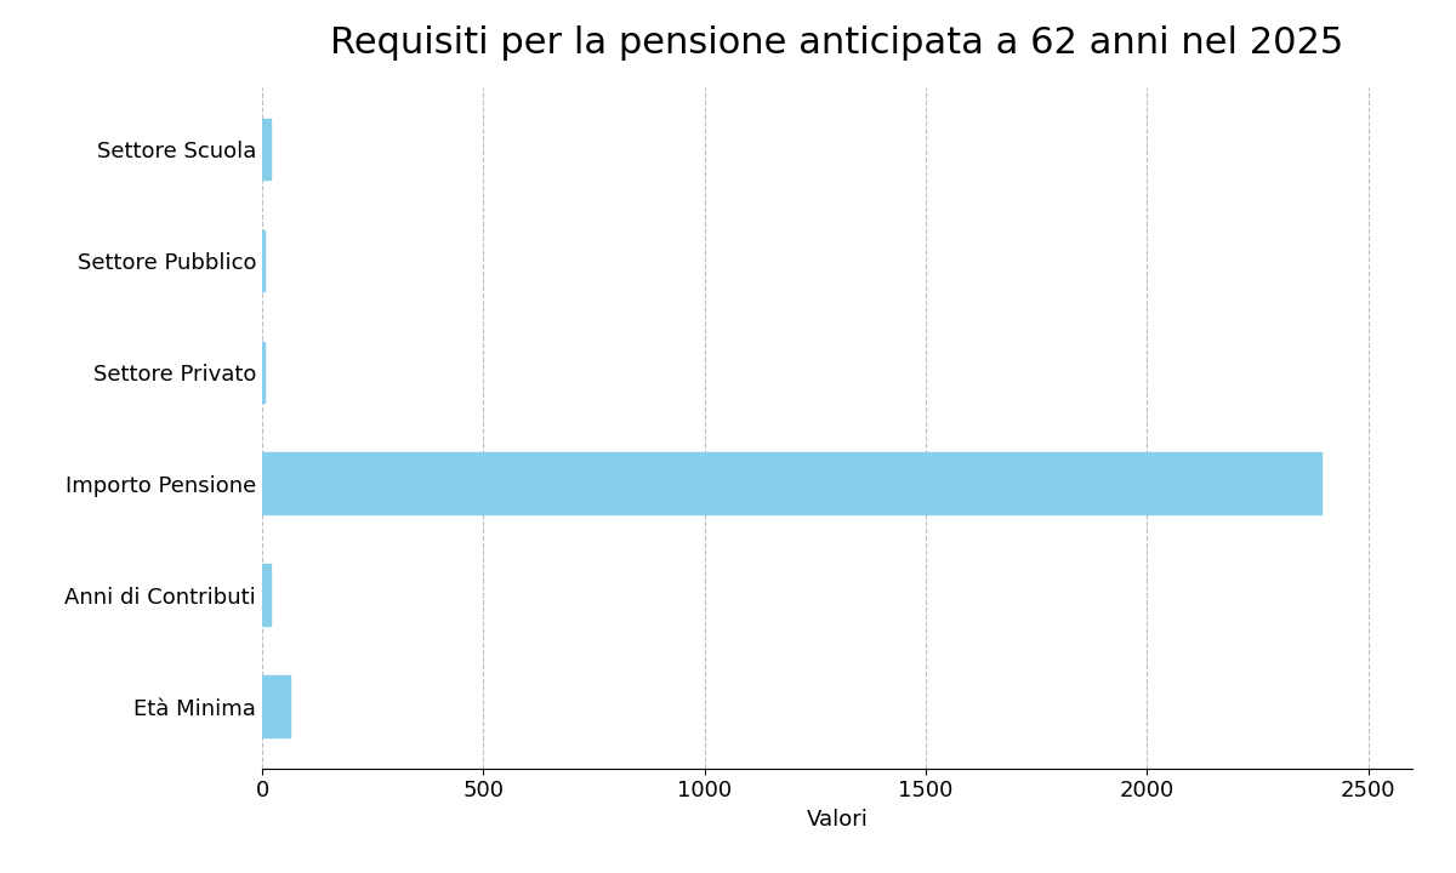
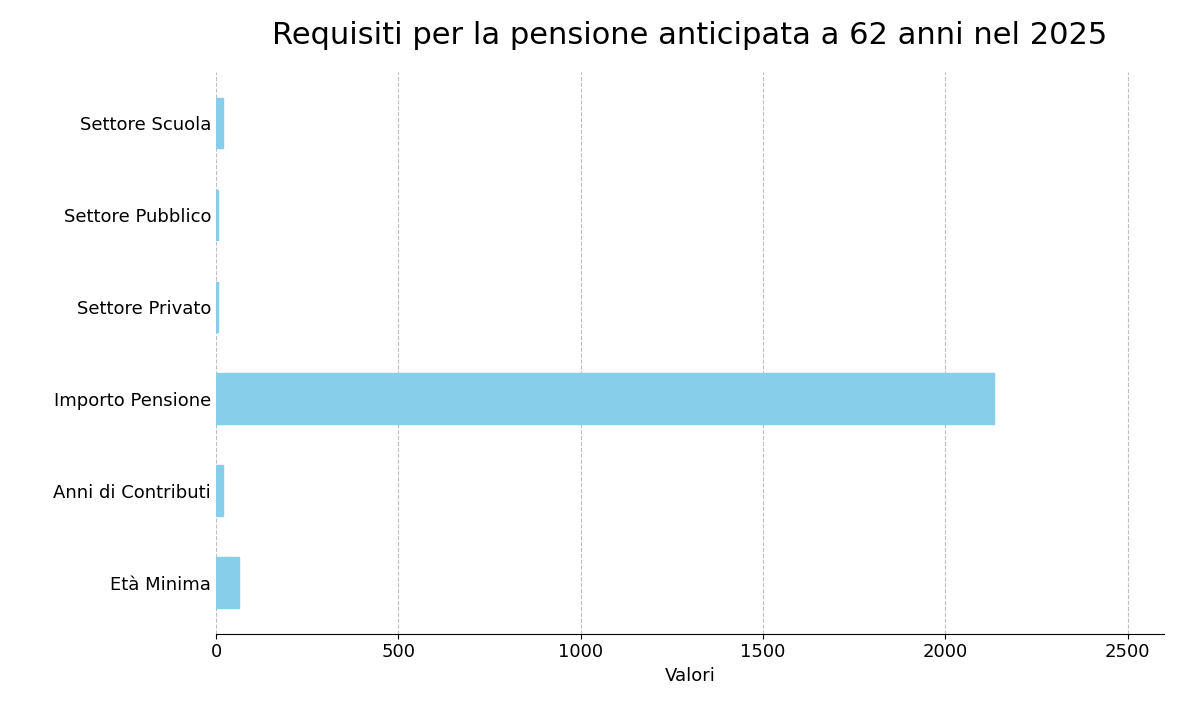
Importo Pensione: 2394 -> 2135
